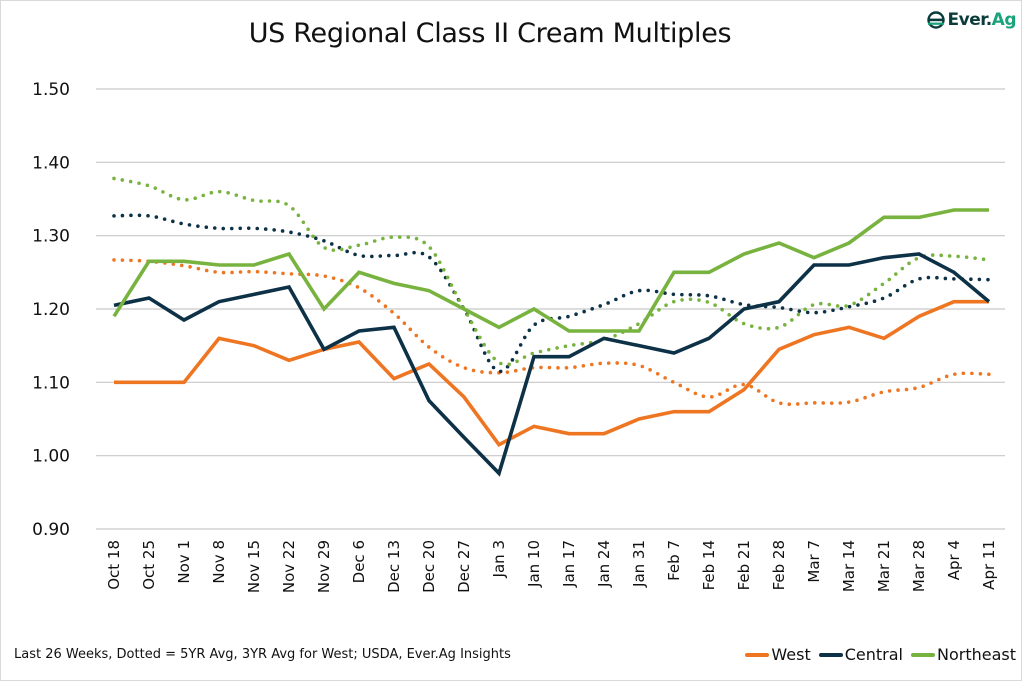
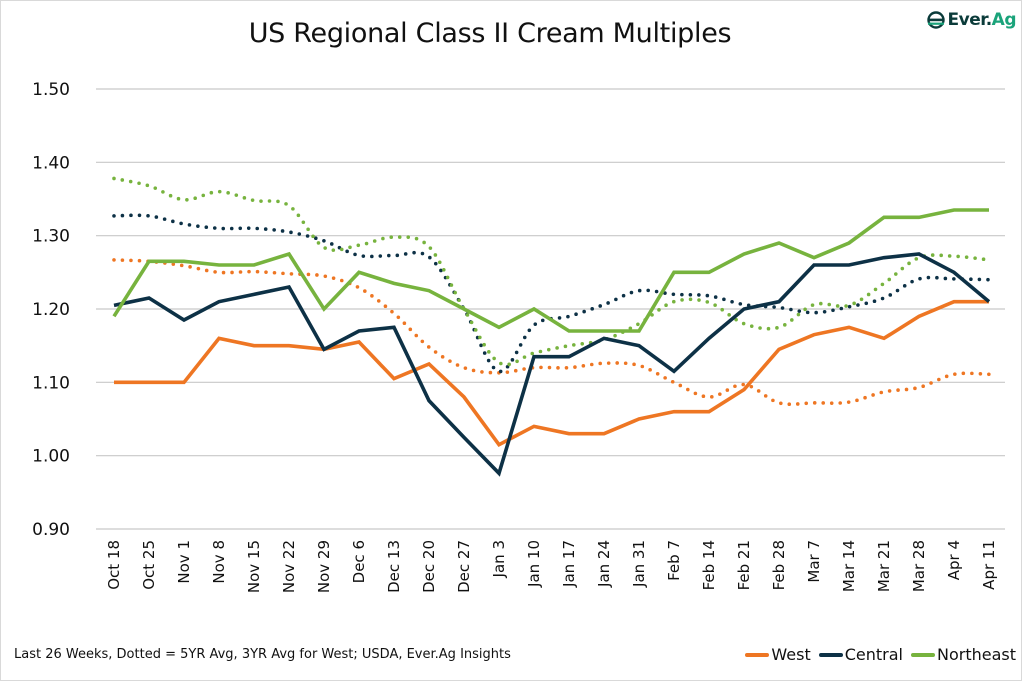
West/Nov 22: 1.13 -> 1.15
Central/Feb 7: 1.14 -> 1.11
